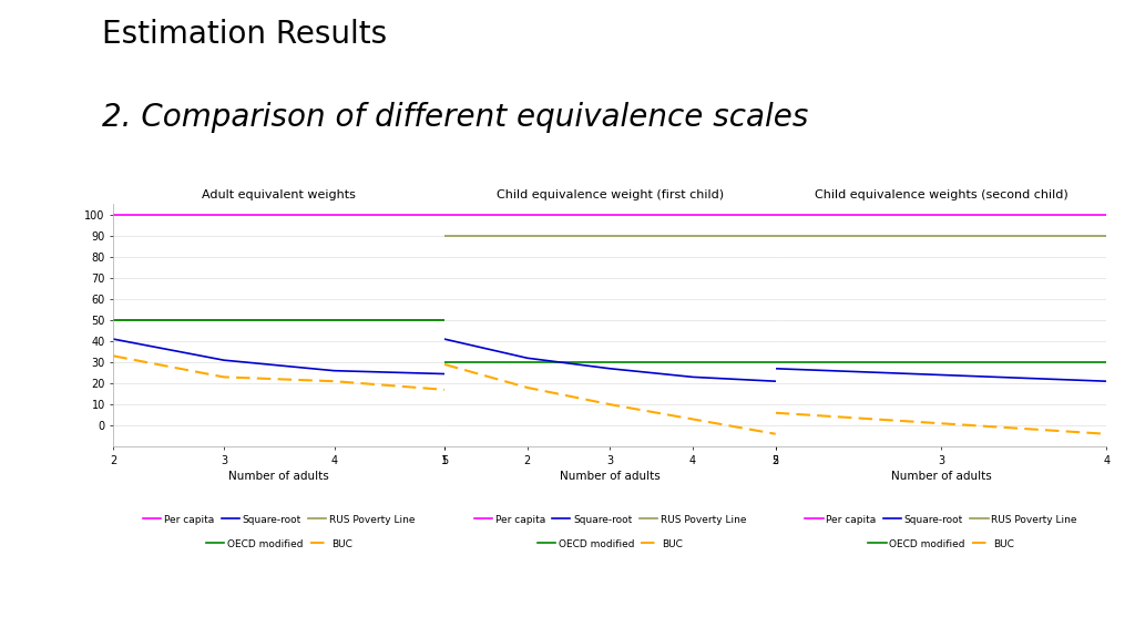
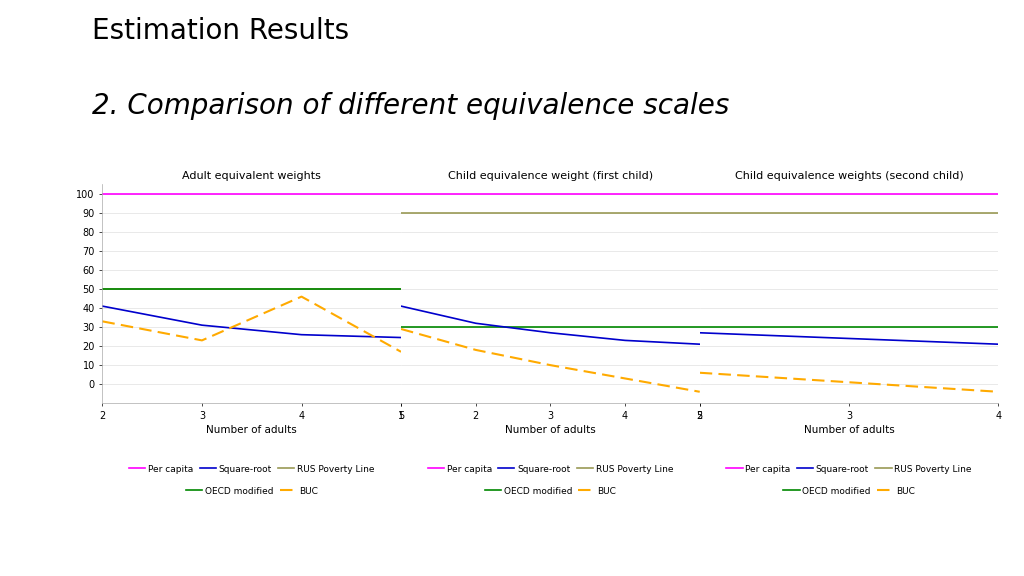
Adult equivalent weights/BUC/4: 21 -> 46
